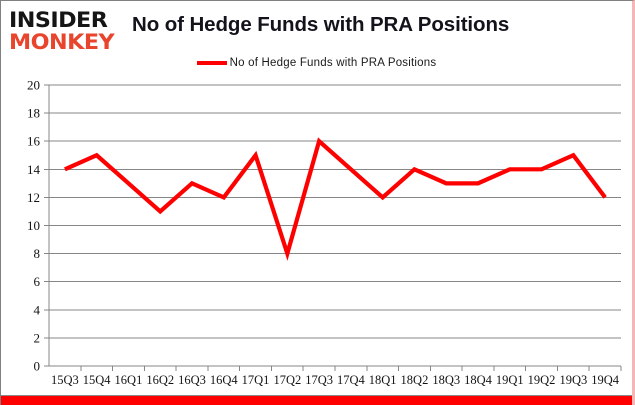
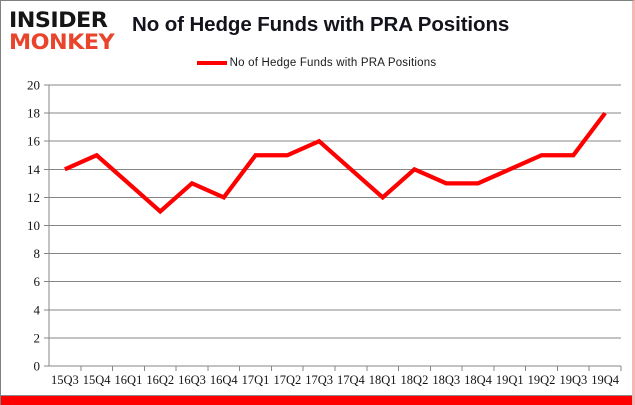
17Q2: 8 -> 15
19Q2: 14 -> 15
19Q4: 12 -> 18
